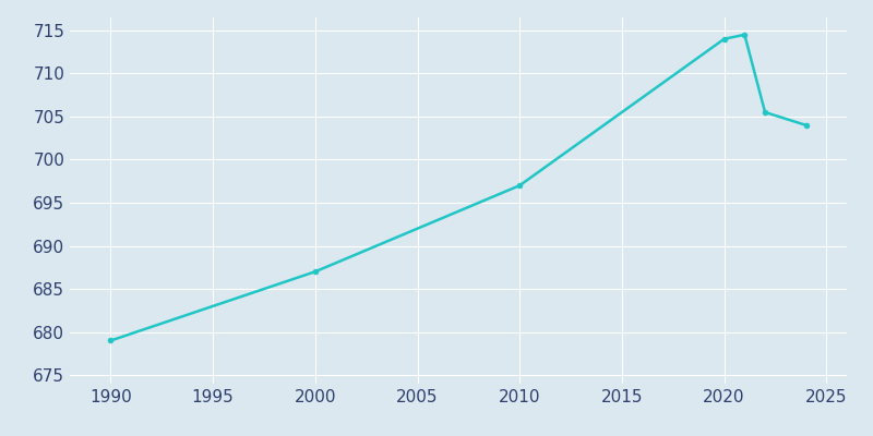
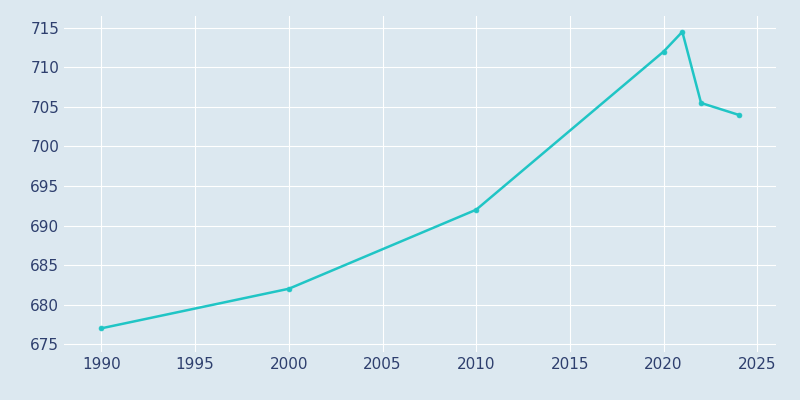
1990: 679.0 -> 677.0
2000: 687.0 -> 682.0
2010: 697.0 -> 692.0
2020: 714.0 -> 712.0
